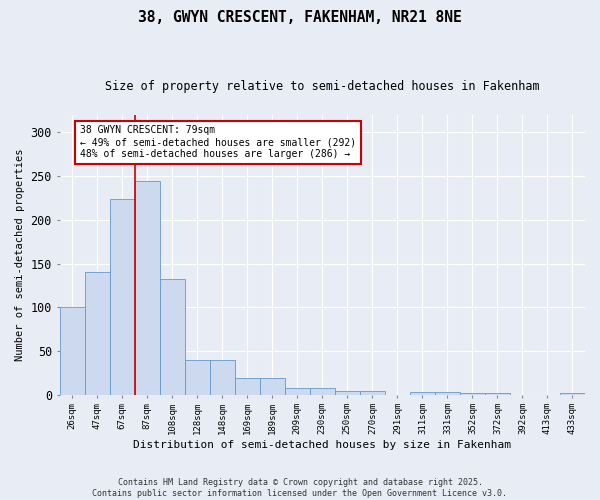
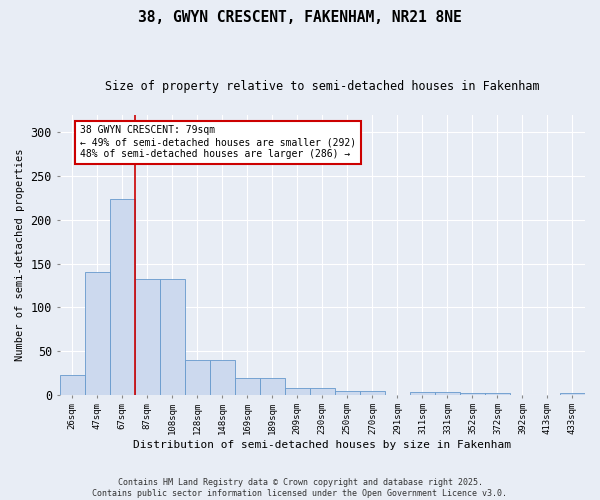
26sqm: 100 -> 22
87sqm: 244 -> 132
